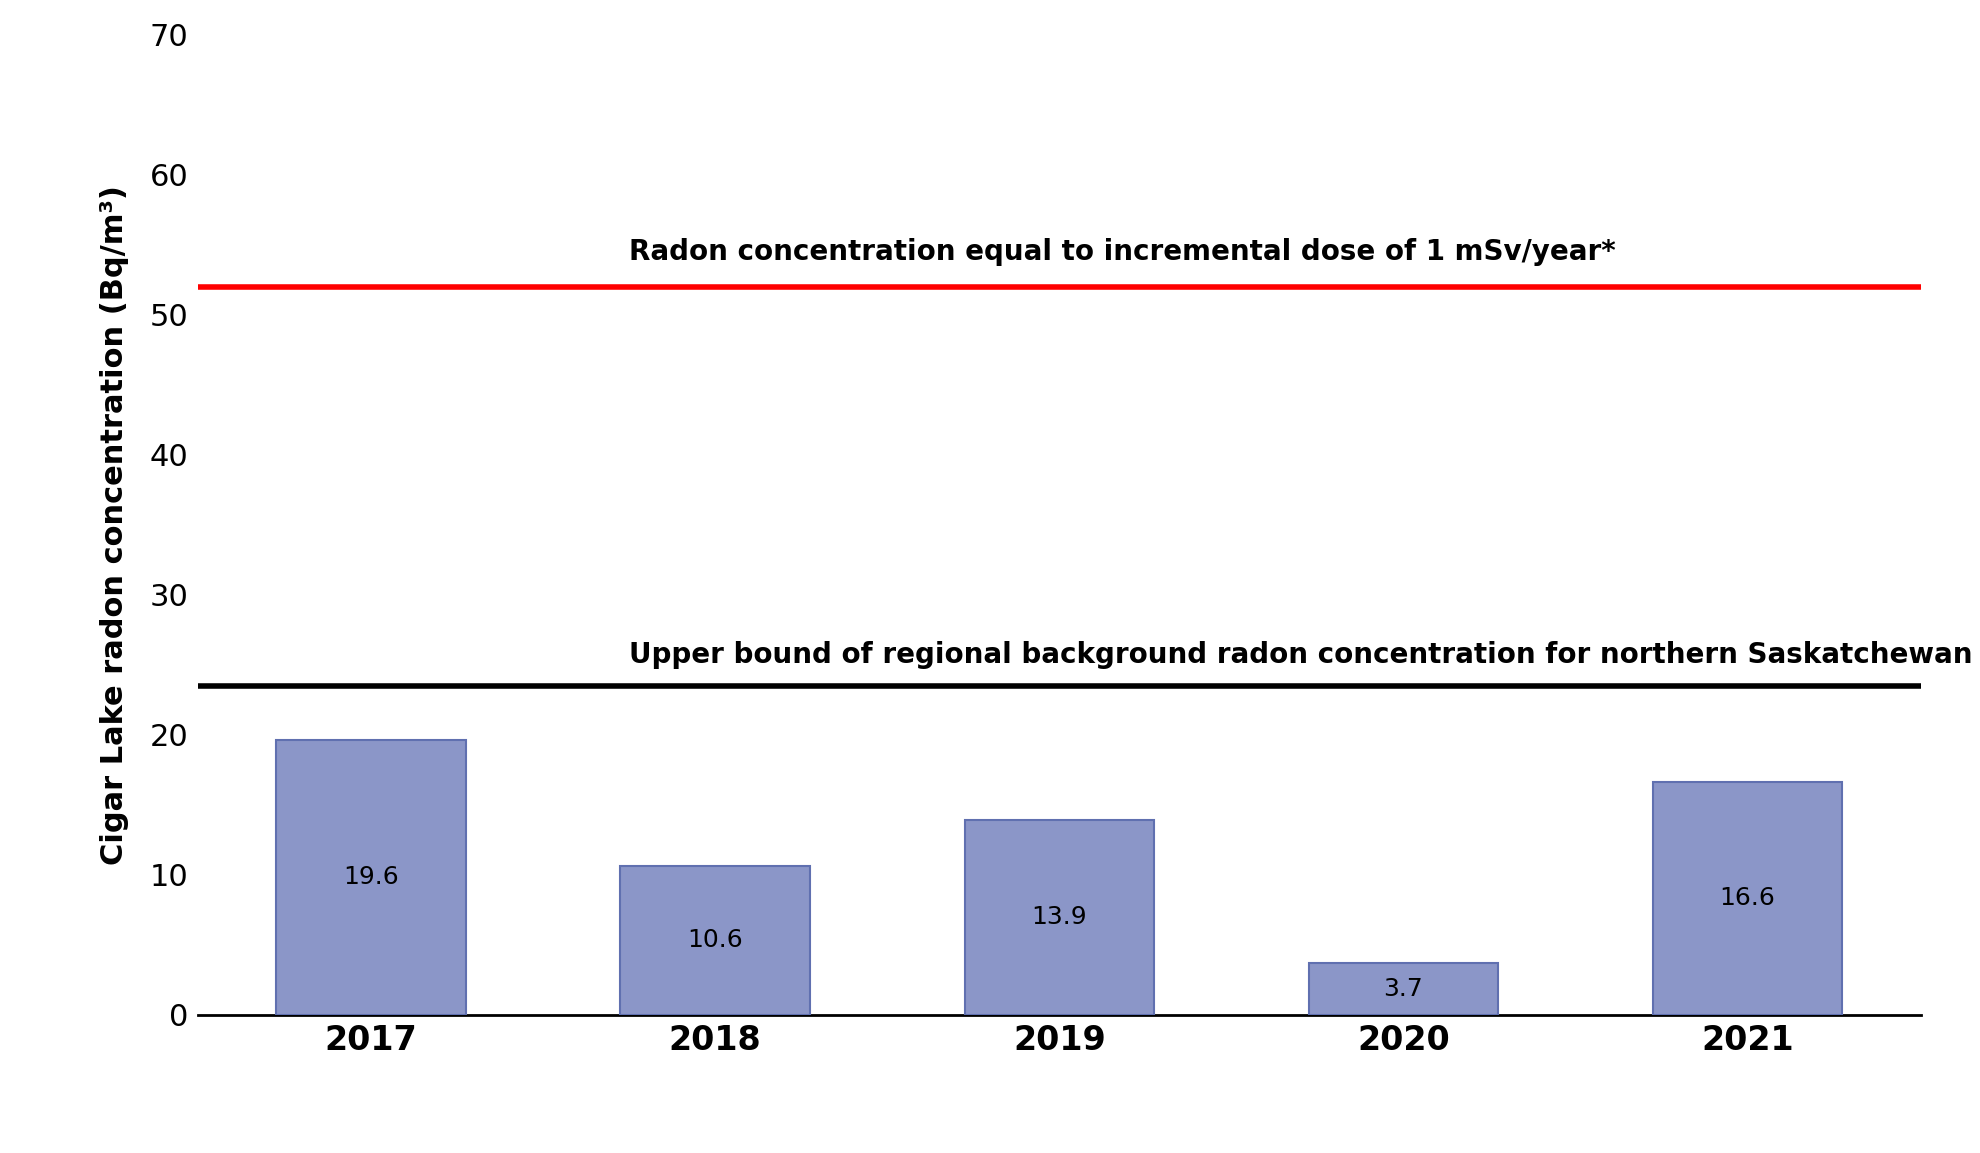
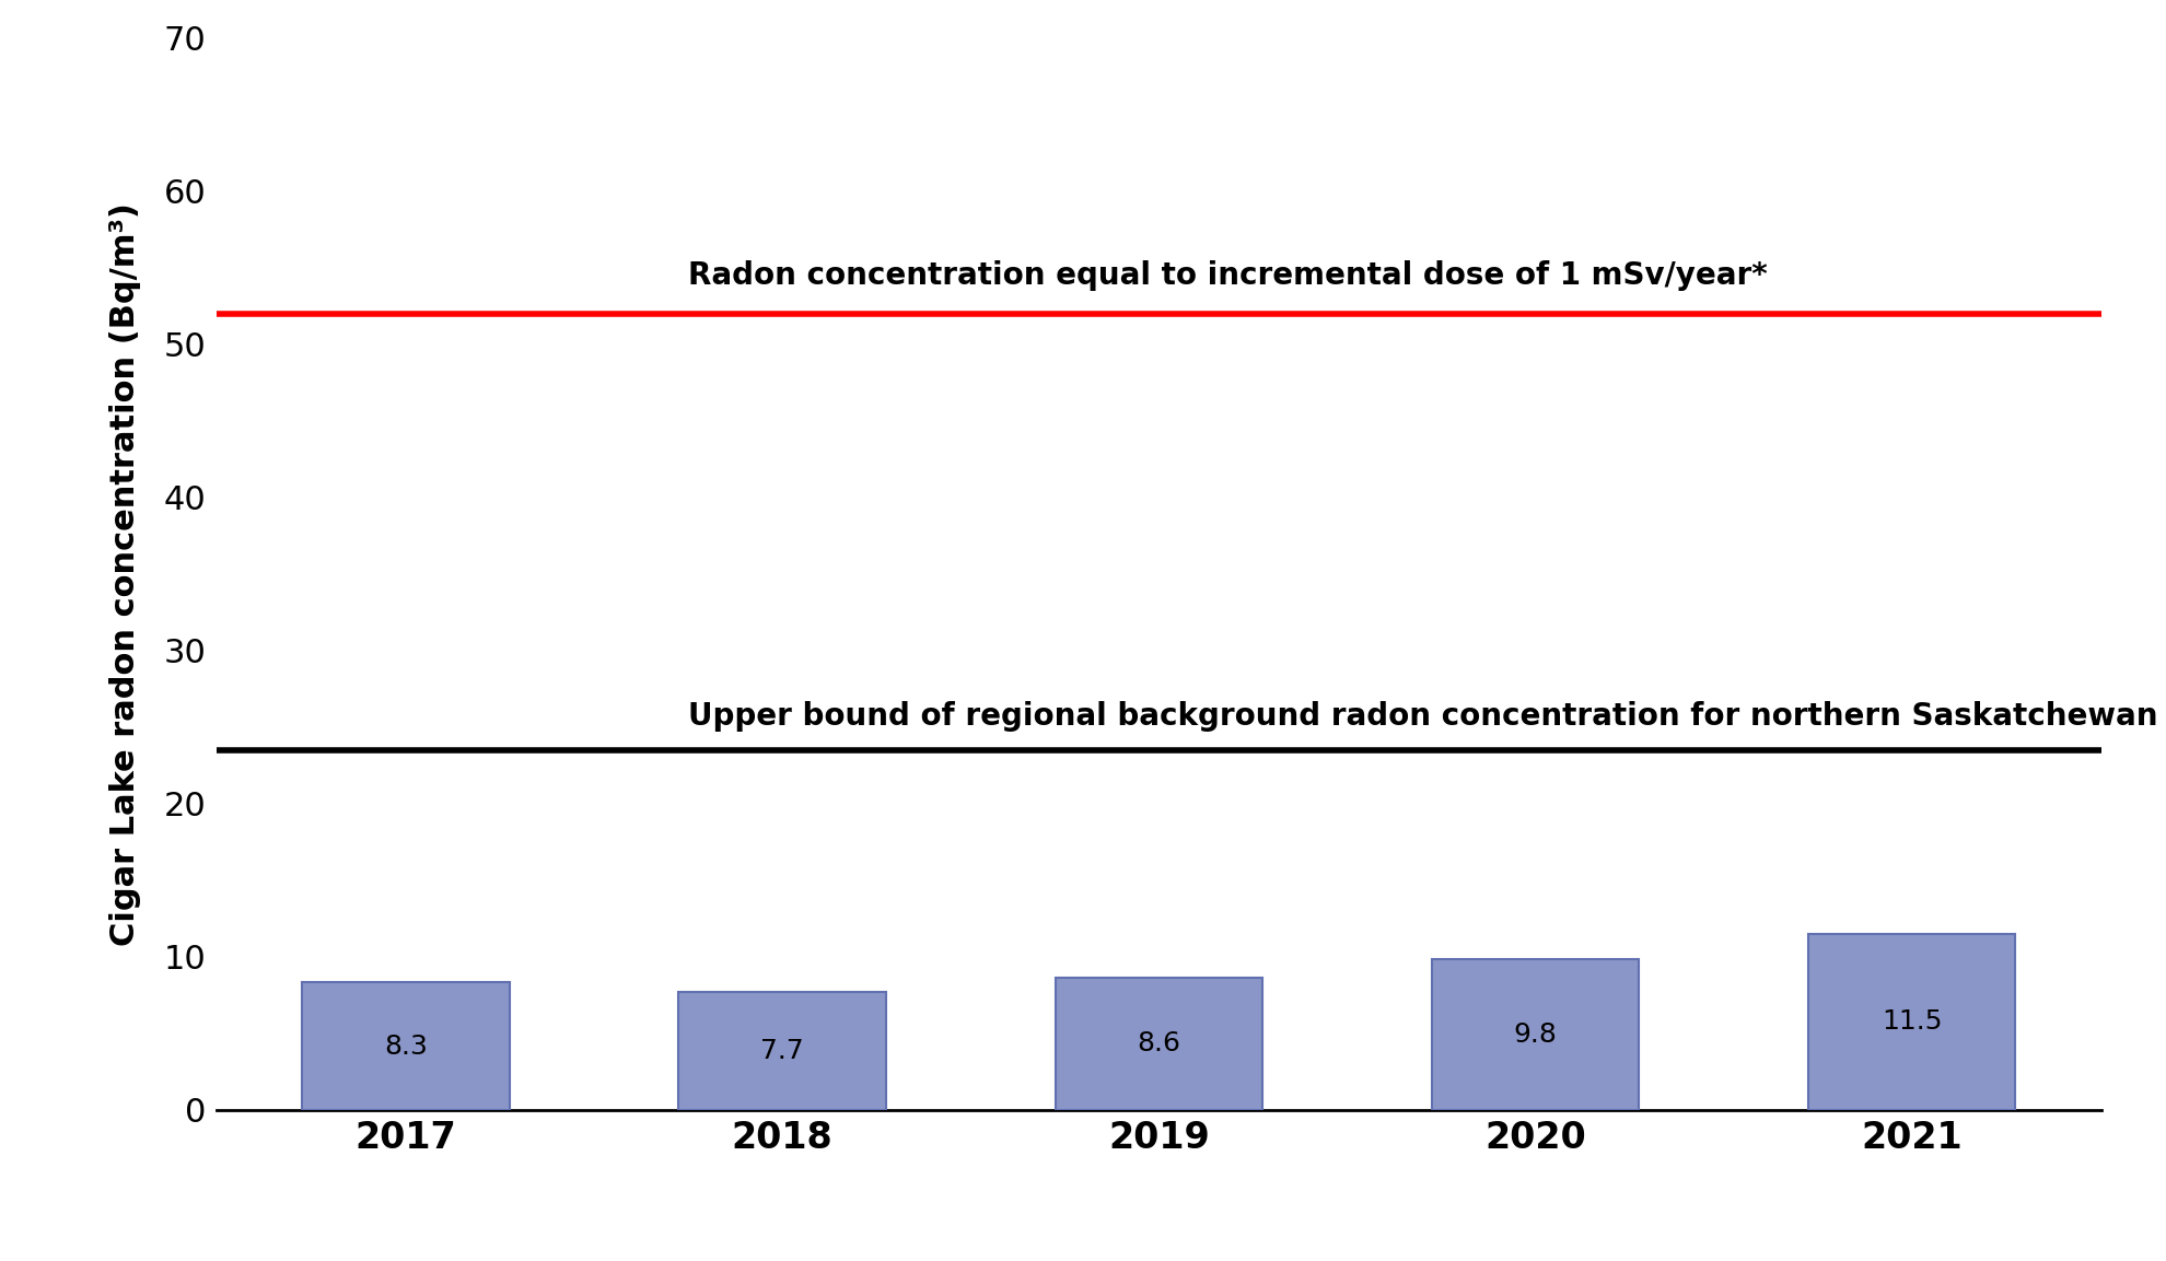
2017: 19.6 -> 8.3
2018: 10.6 -> 7.7
2019: 13.9 -> 8.6
2020: 3.7 -> 9.8
2021: 16.6 -> 11.5
